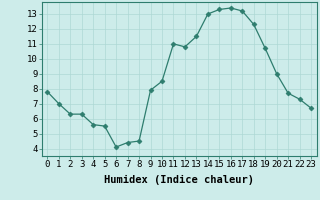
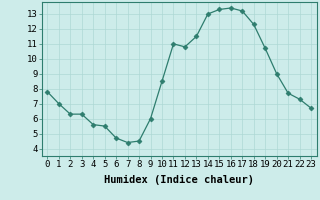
6: 4.1 -> 4.7
9: 7.9 -> 6.0
